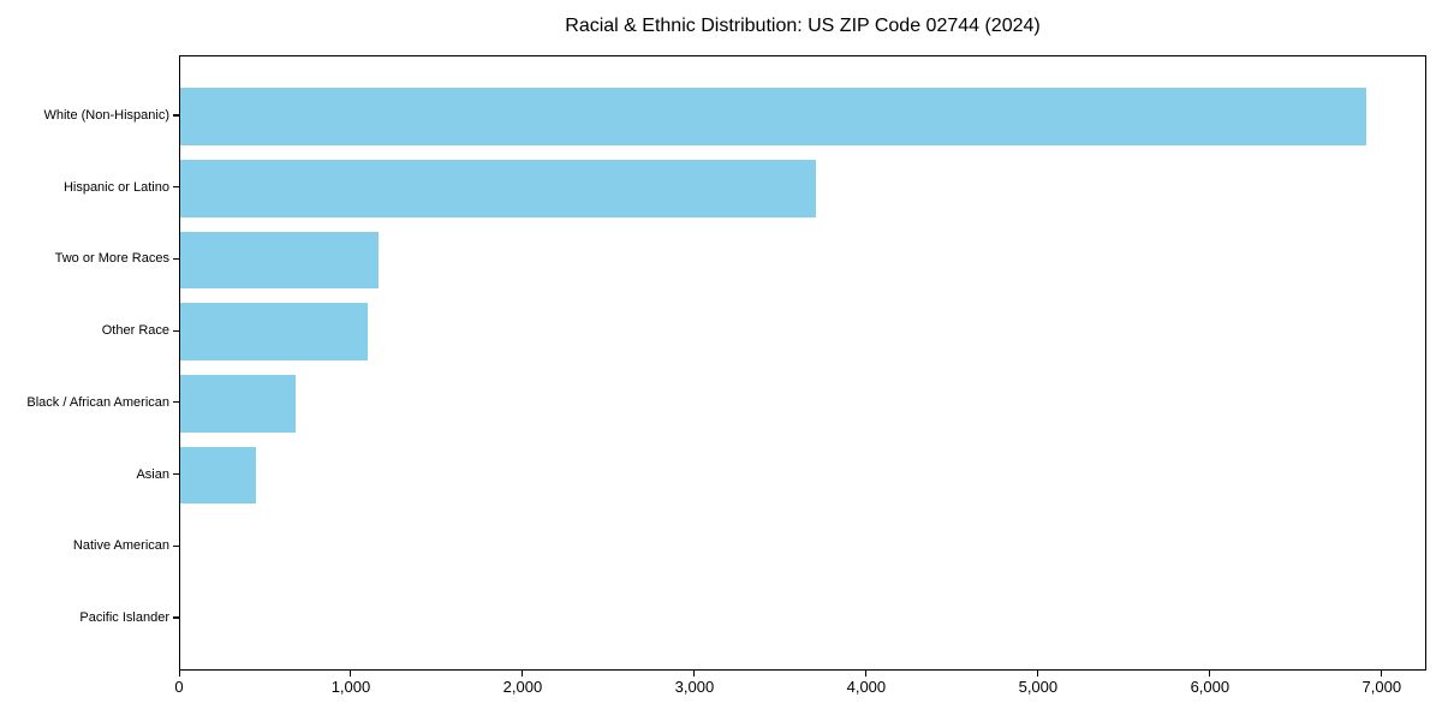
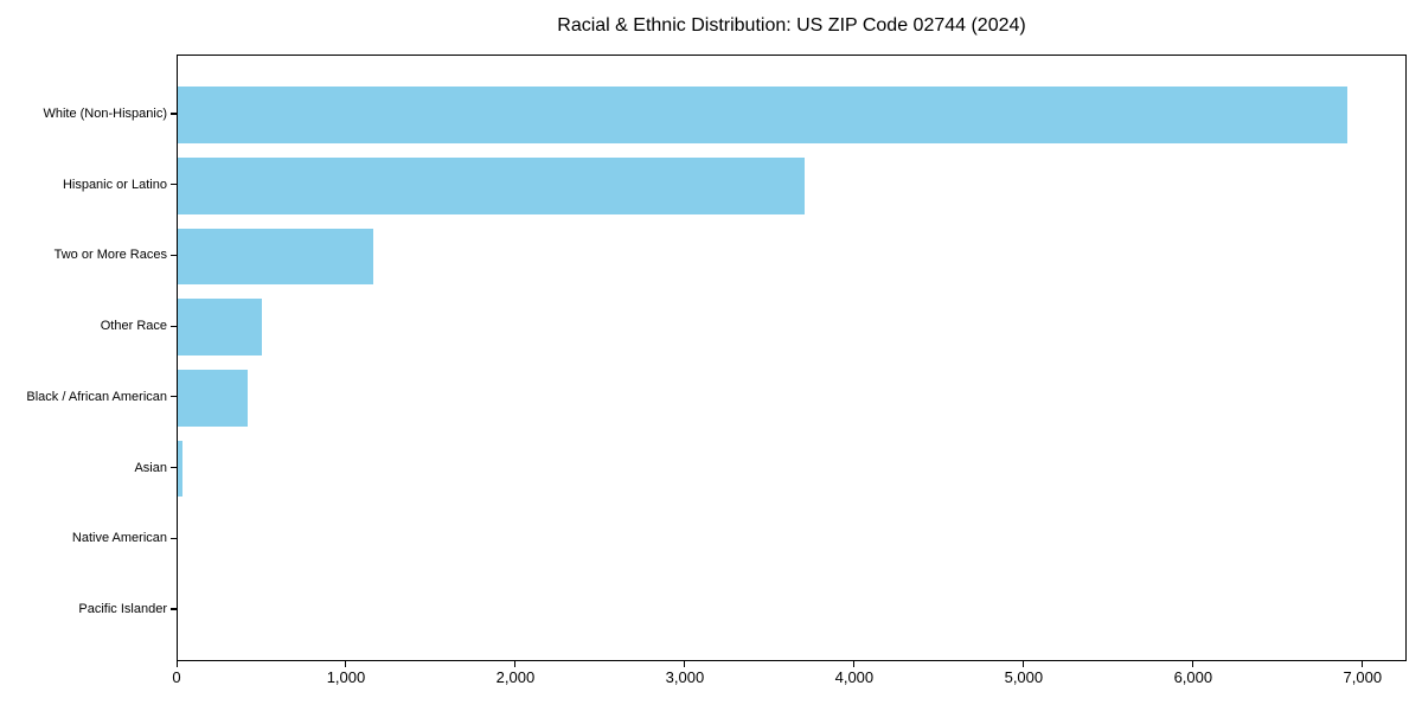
Other Race: 1090 -> 500
Black / African American: 670 -> 420
Asian: 440 -> 30
